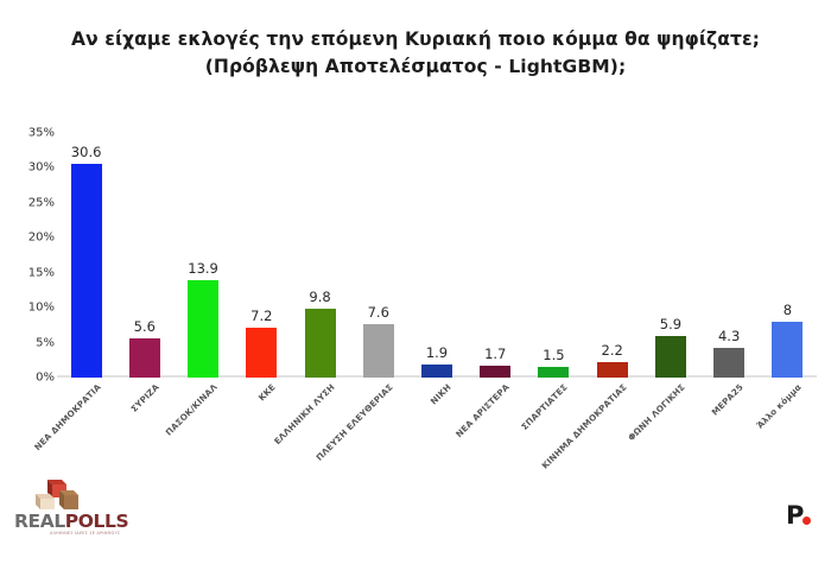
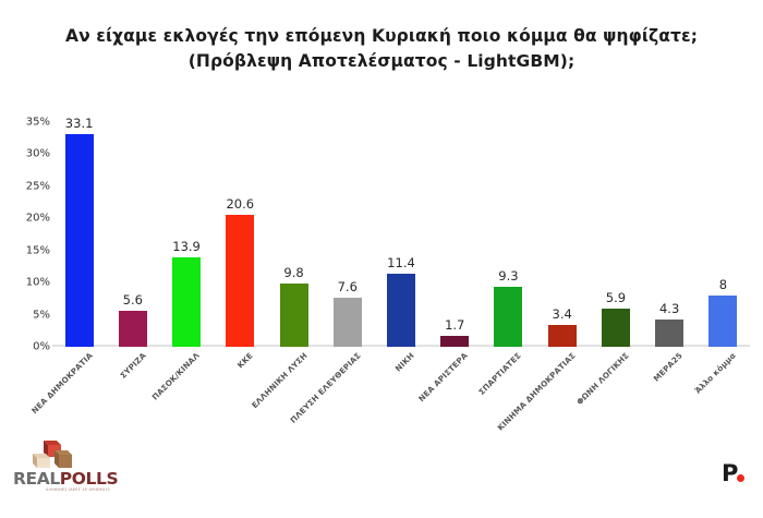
ΝΕΑ ΔΗΜΟΚΡΑΤΙΑ: 30.6 -> 33.1
ΚΚΕ: 7.2 -> 20.6
ΝΙΚΗ: 1.9 -> 11.4
ΣΠΑΡΤΙΑΤΕΣ: 1.5 -> 9.3
ΚΙΝΗΜΑ ΔΗΜΟΚΡΑΤΙΑΣ: 2.2 -> 3.4
